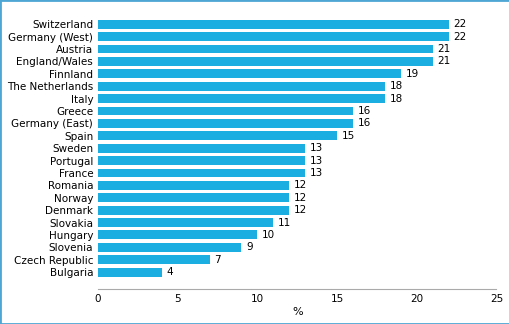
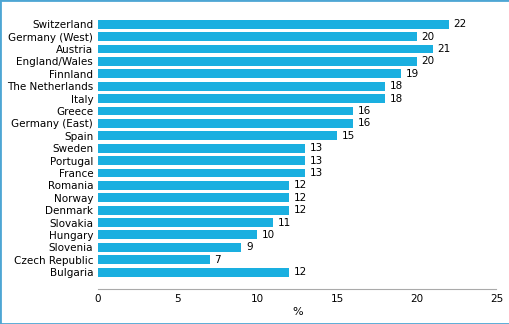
Germany (West): 22 -> 20
England/Wales: 21 -> 20
Bulgaria: 4 -> 12
